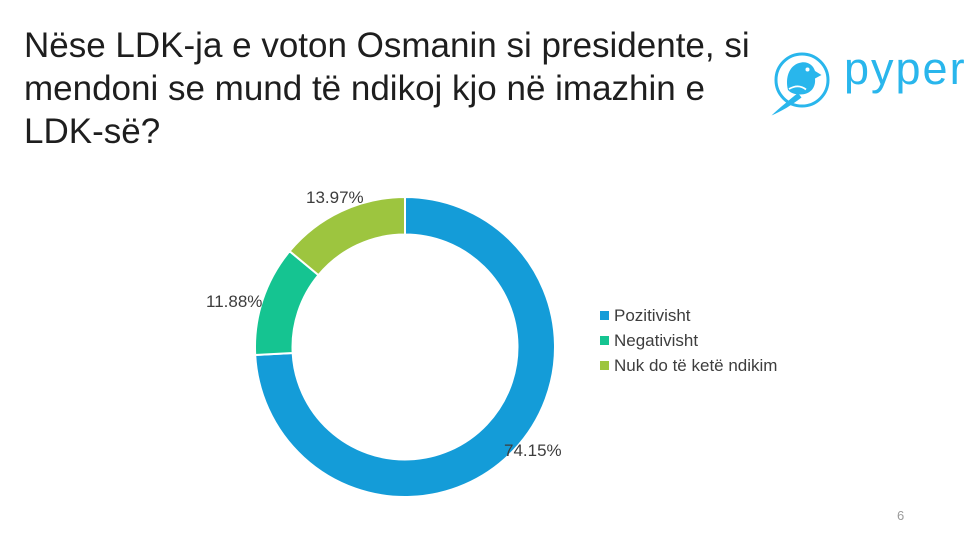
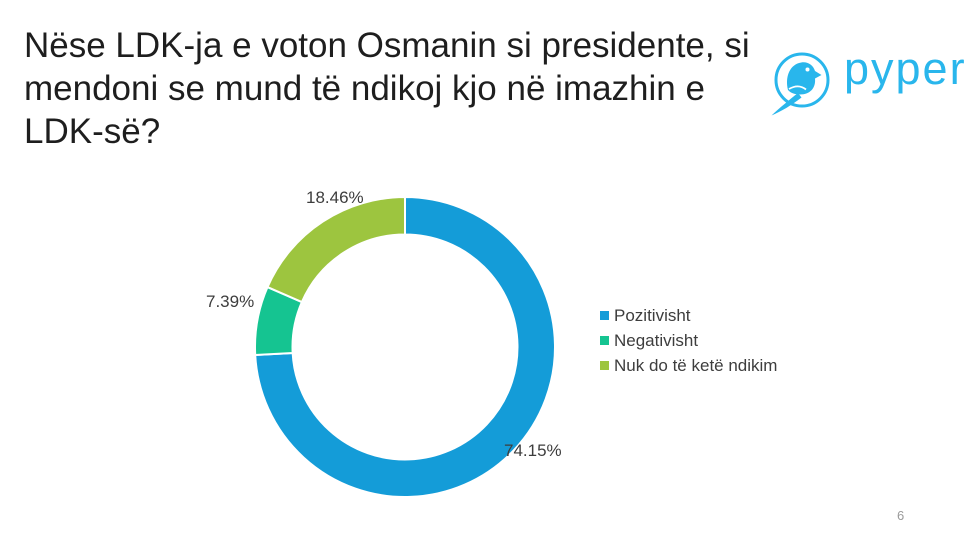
Negativisht: 11.88% -> 7.39%
Nuk do të ketë ndikim: 13.97% -> 18.46%
